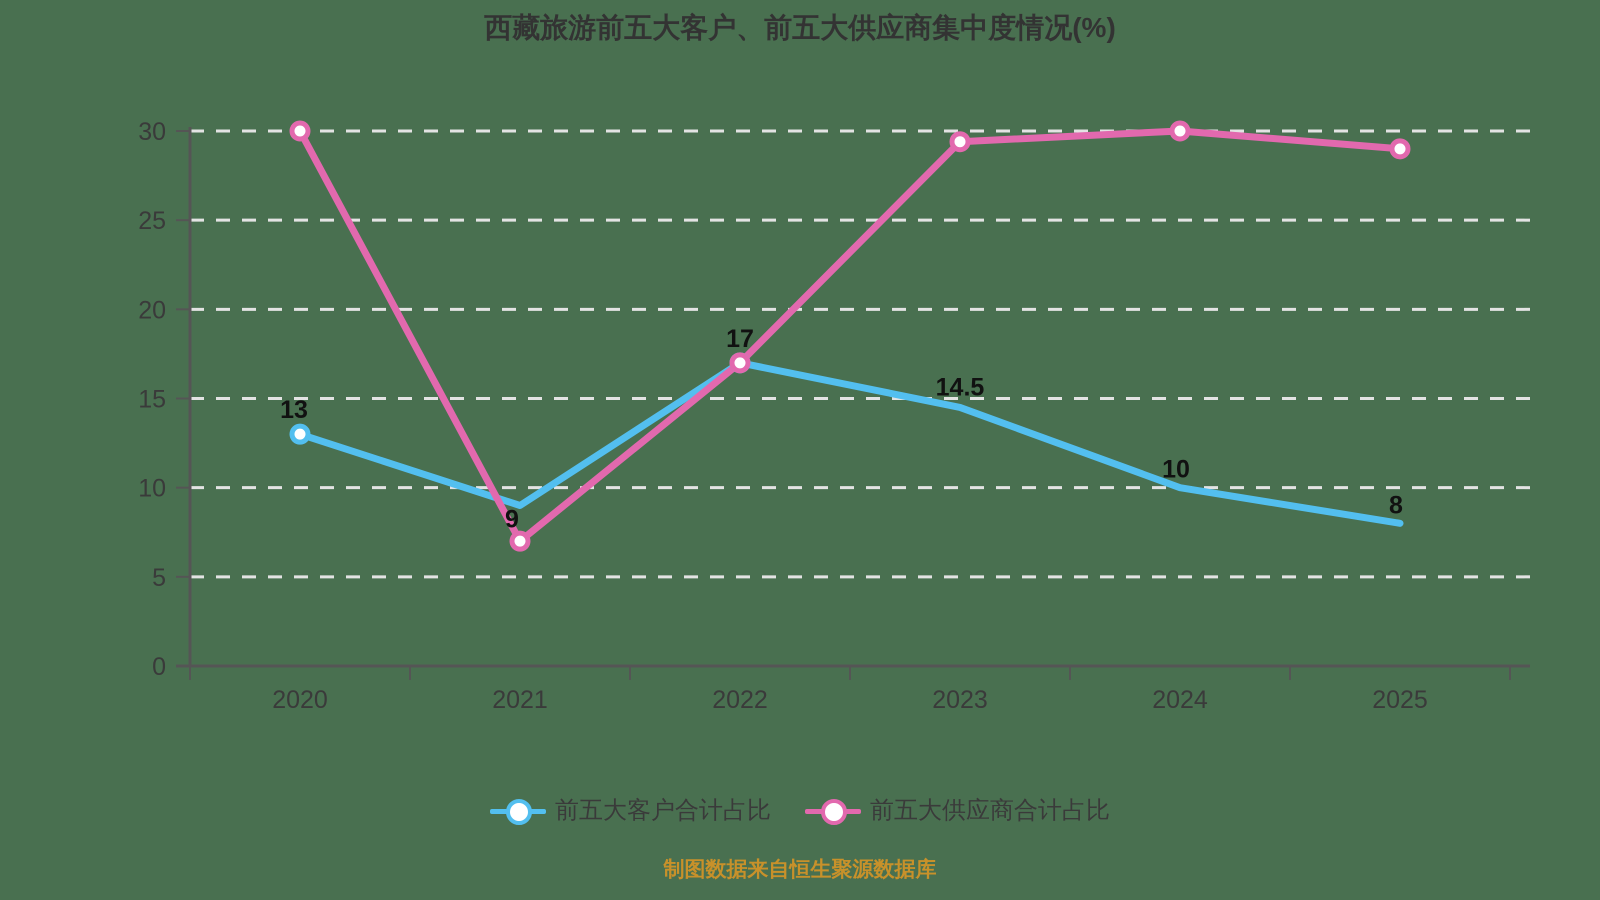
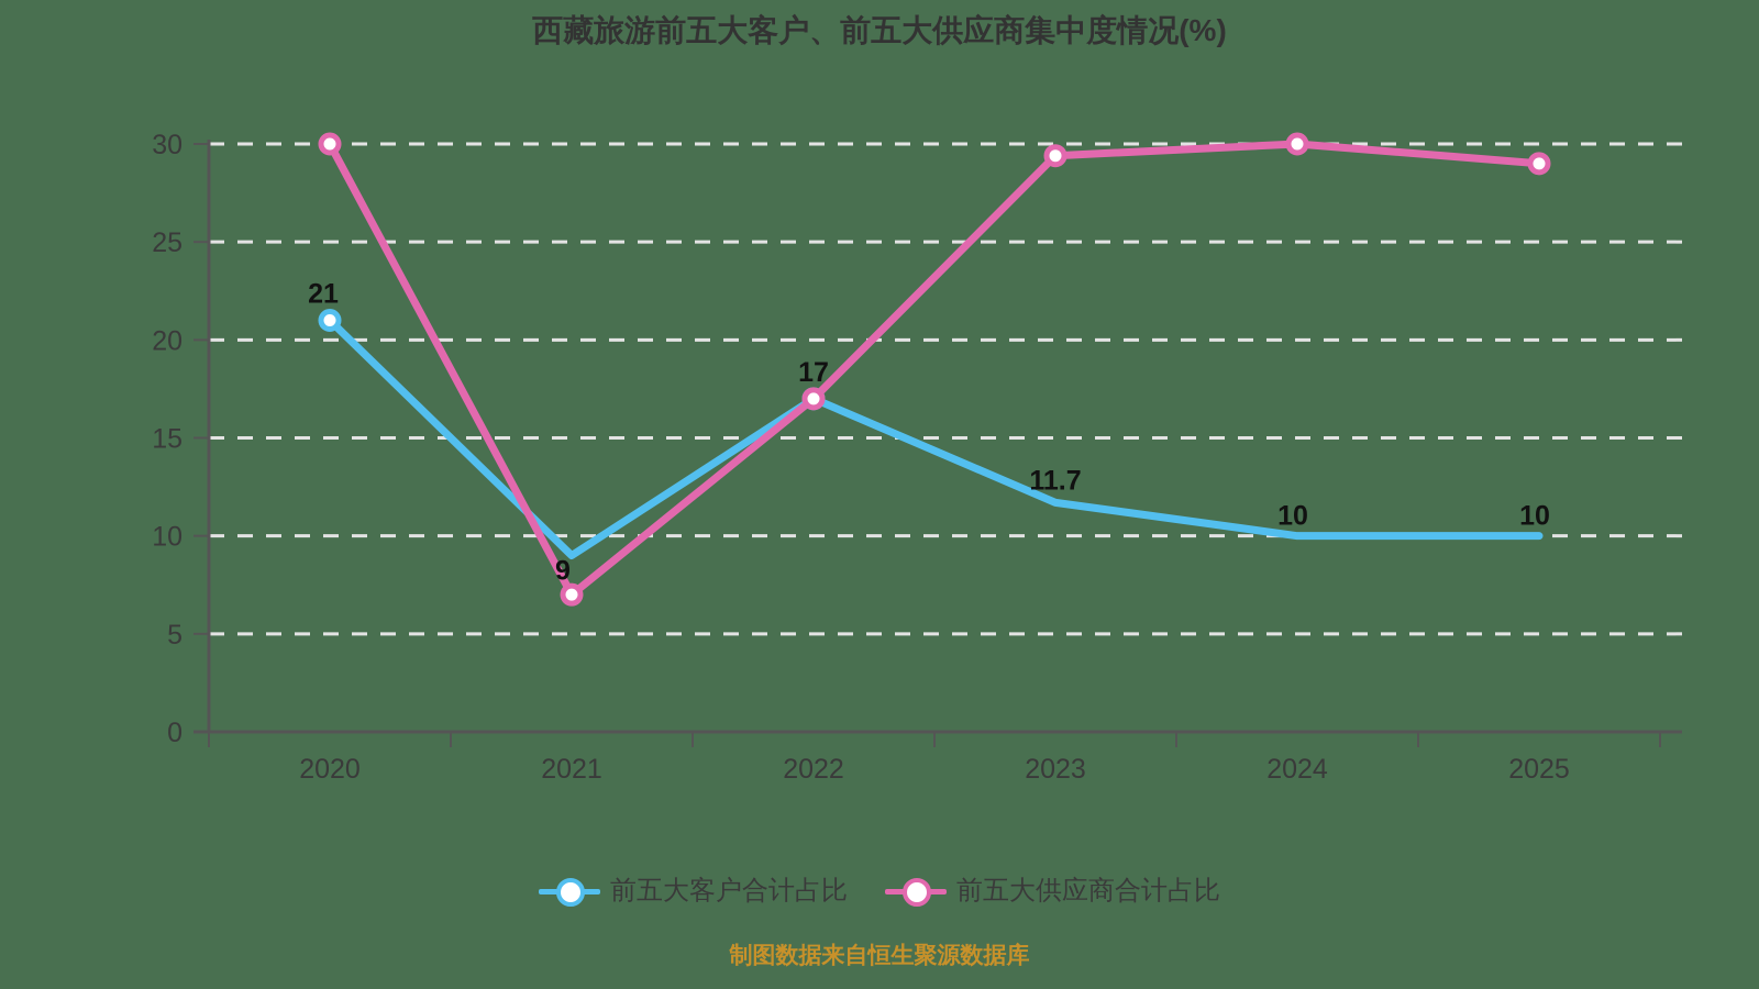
前五大客户合计占比/2020: 13 -> 21
前五大客户合计占比/2023: 14.5 -> 11.7
前五大客户合计占比/2025: 8 -> 10
